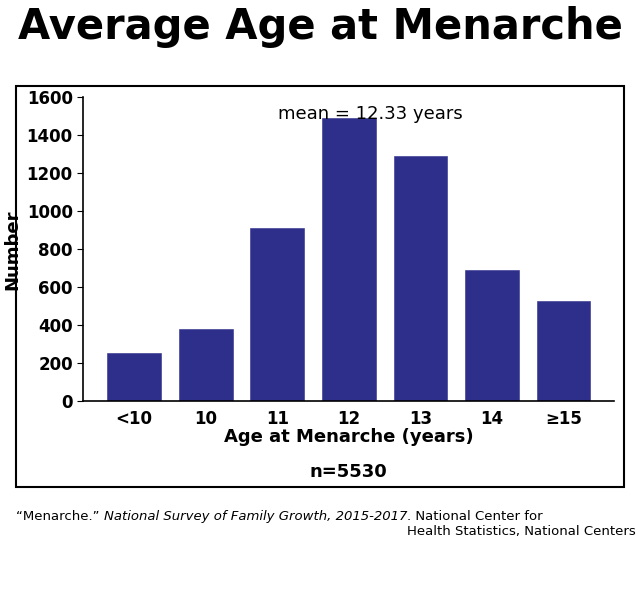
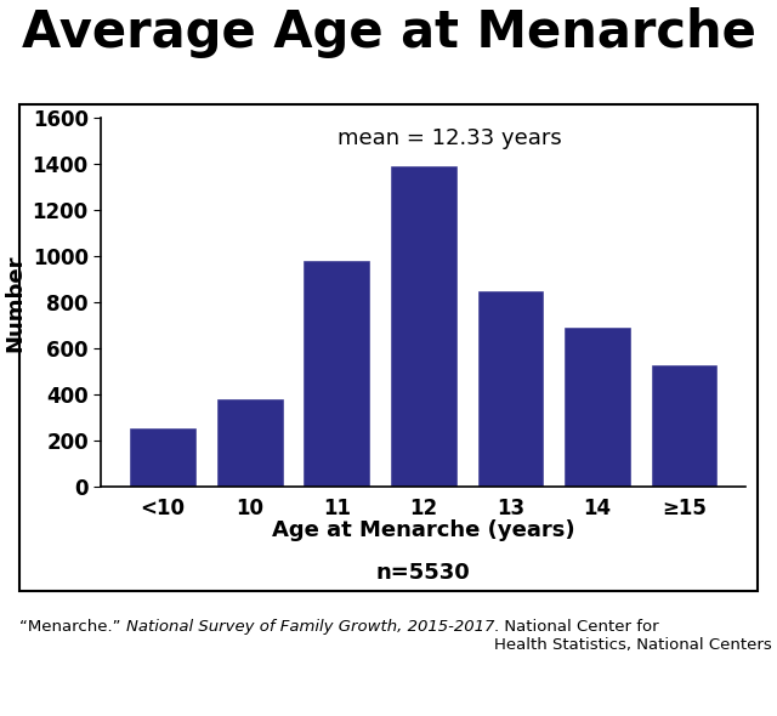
11: 910 -> 980
12: 1490 -> 1390
13: 1290 -> 850
